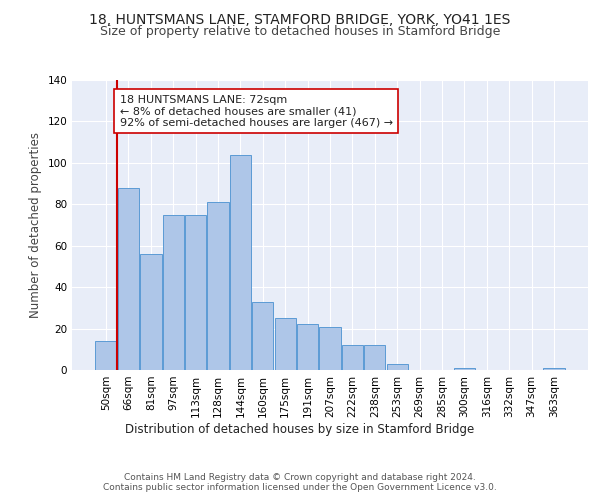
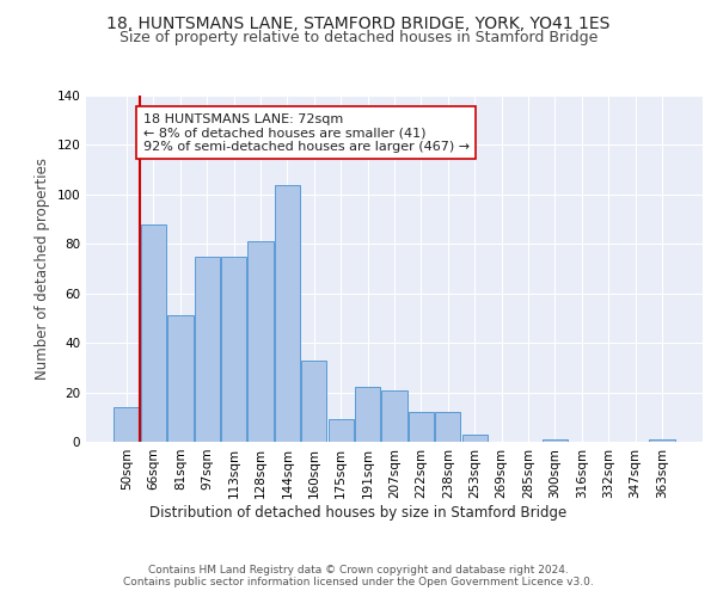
81sqm: 56 -> 51
175sqm: 25 -> 9
